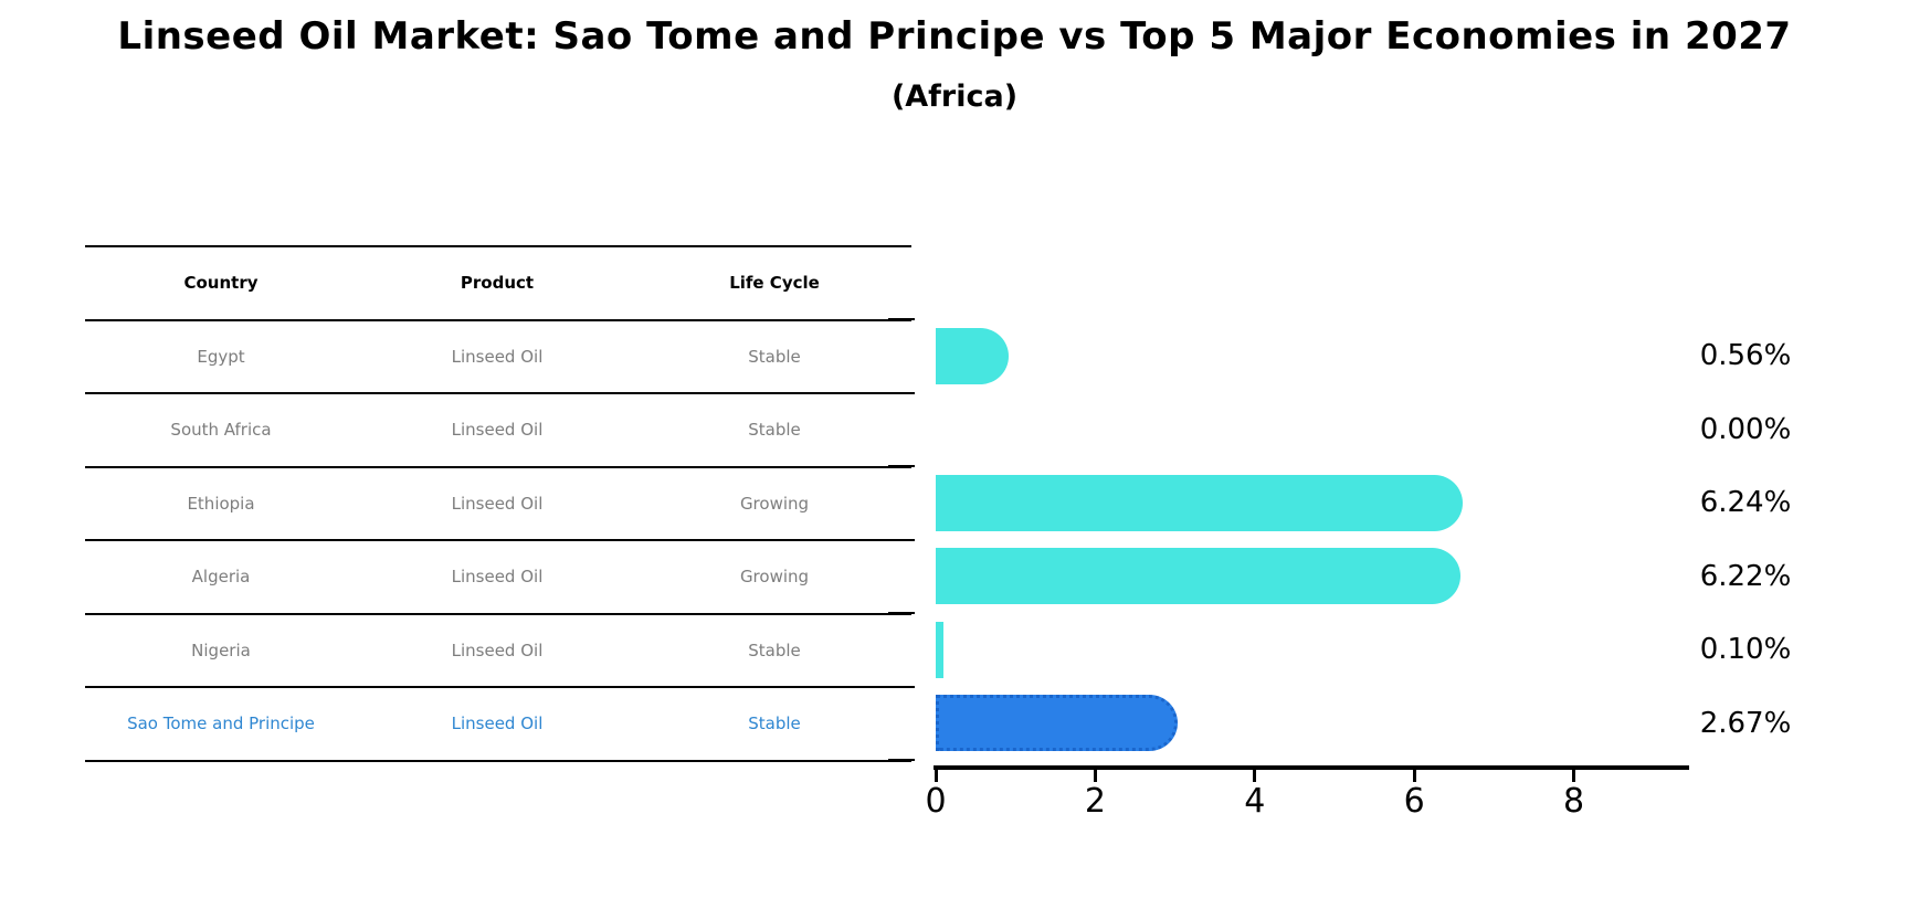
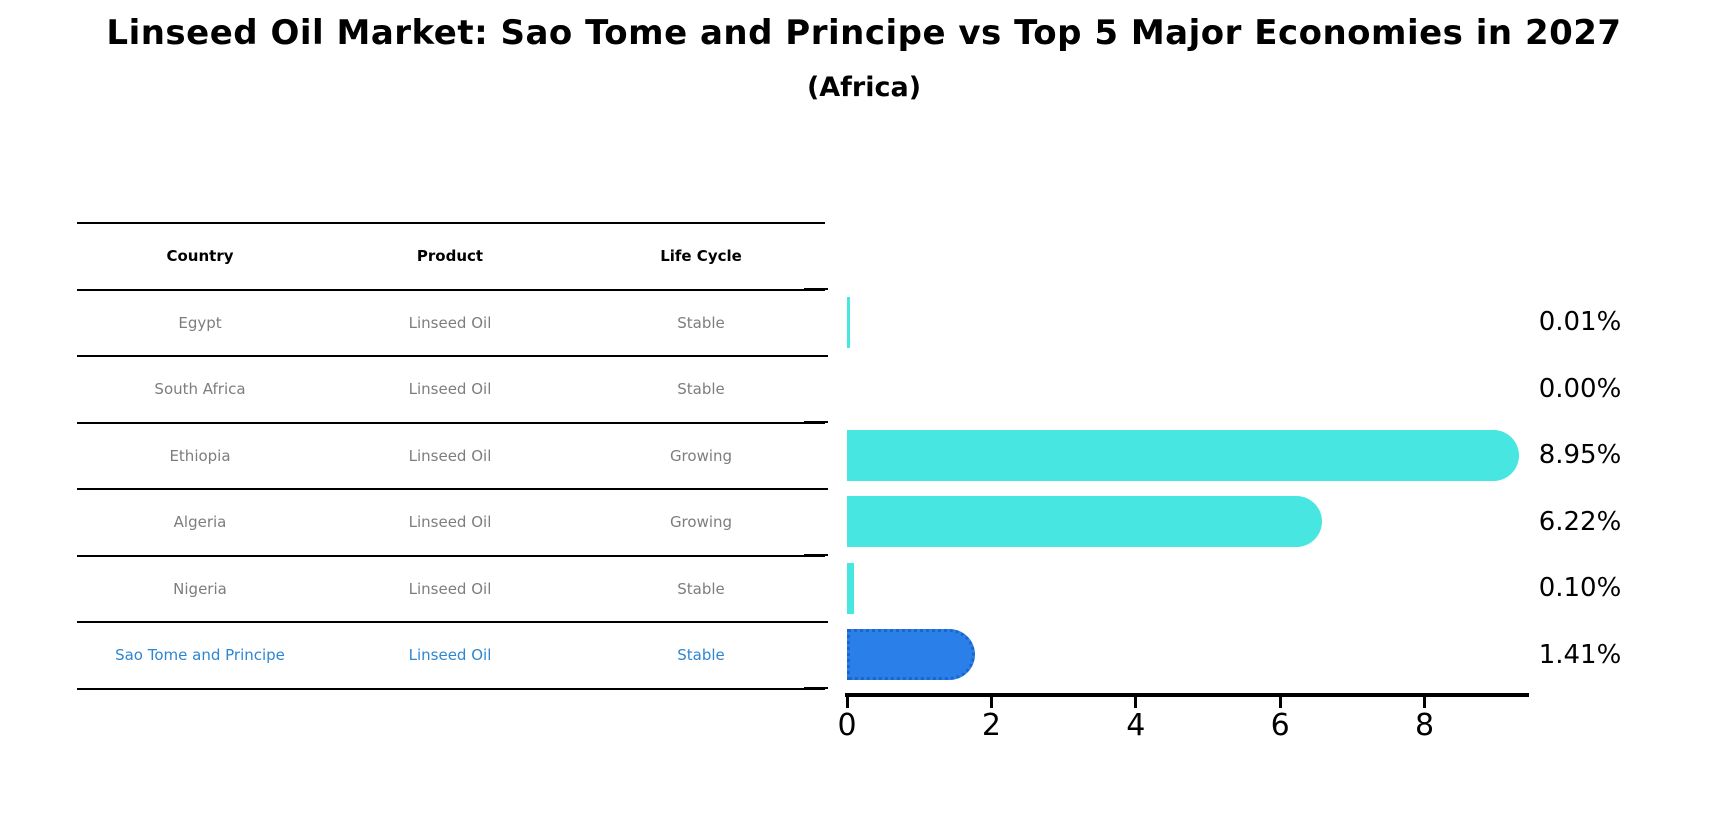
Egypt: 0.56% -> 0.01%
Ethiopia: 6.24% -> 8.95%
Sao Tome and Principe: 2.67% -> 1.41%
